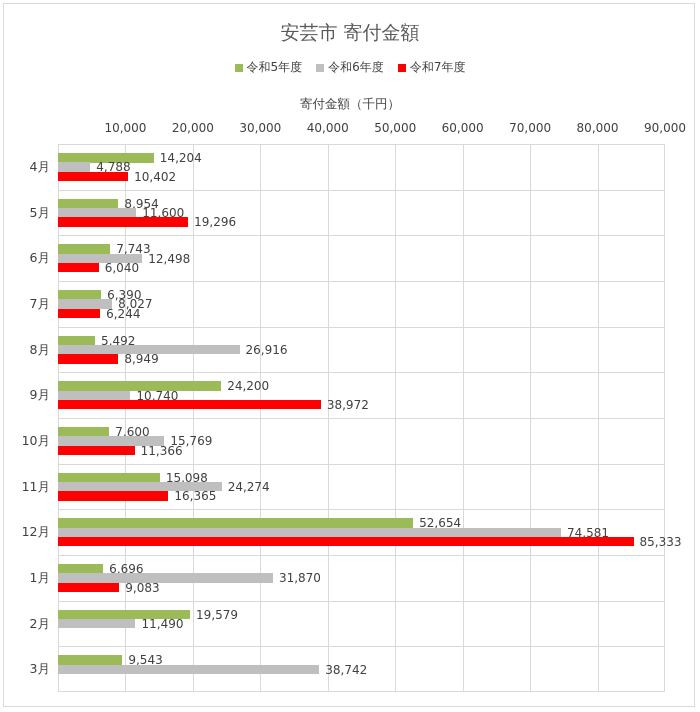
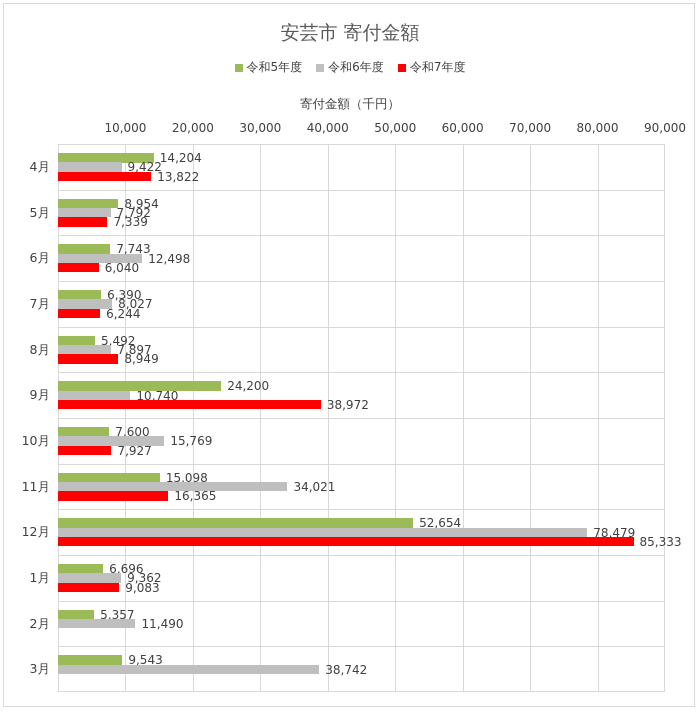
令和6年度/4月: 4,788 -> 9,422
令和7年度/4月: 10,402 -> 13,822
令和6年度/5月: 11,600 -> 7,792
令和7年度/5月: 19,296 -> 7,339
令和6年度/8月: 26,916 -> 7,897
令和7年度/10月: 11,366 -> 7,927
令和6年度/11月: 24,274 -> 34,021
令和6年度/12月: 74,581 -> 78,479
令和6年度/1月: 31,870 -> 9,362
令和5年度/2月: 19,579 -> 5,357
